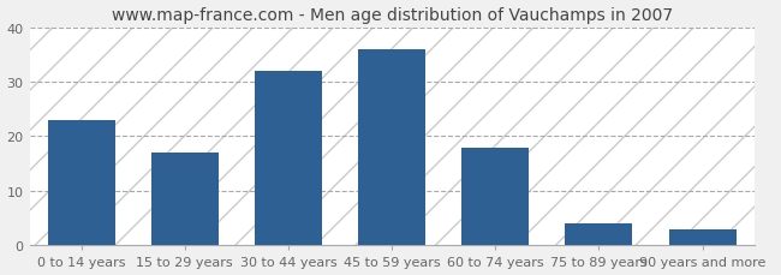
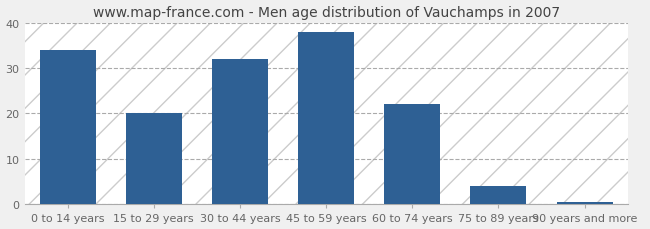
0 to 14 years: 23.0 -> 34.0
15 to 29 years: 17.0 -> 20.0
45 to 59 years: 36.0 -> 38.0
60 to 74 years: 18.0 -> 22.0
90 years and more: 3.0 -> 0.5
